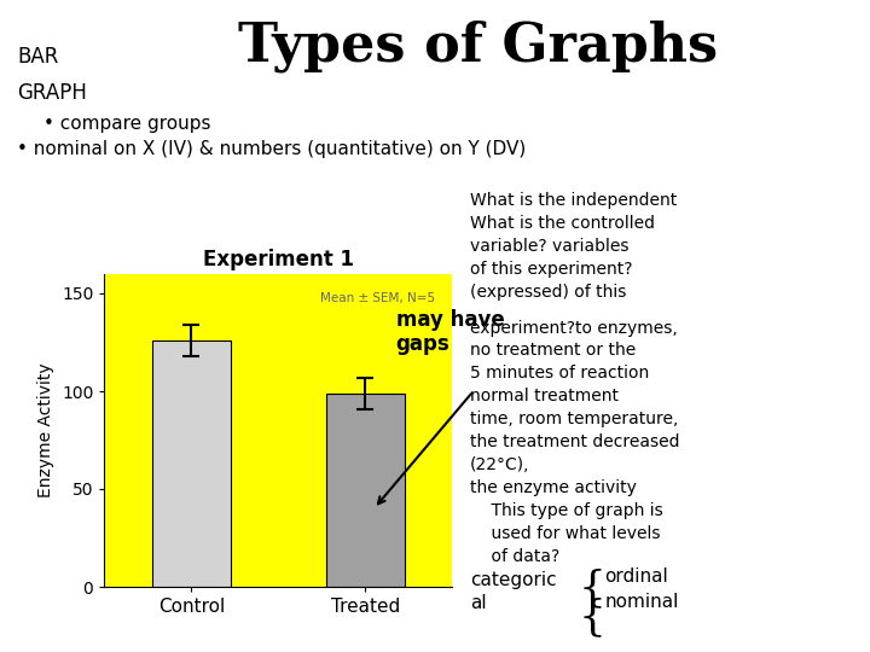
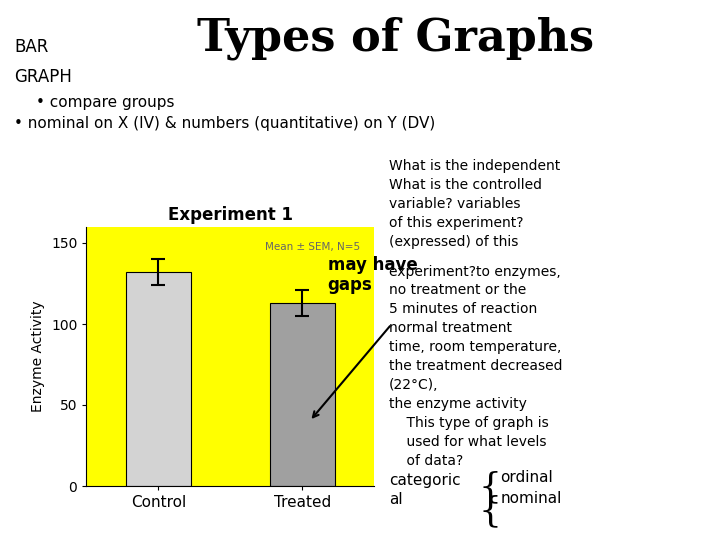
Control: 126 -> 132
Treated: 99 -> 113
